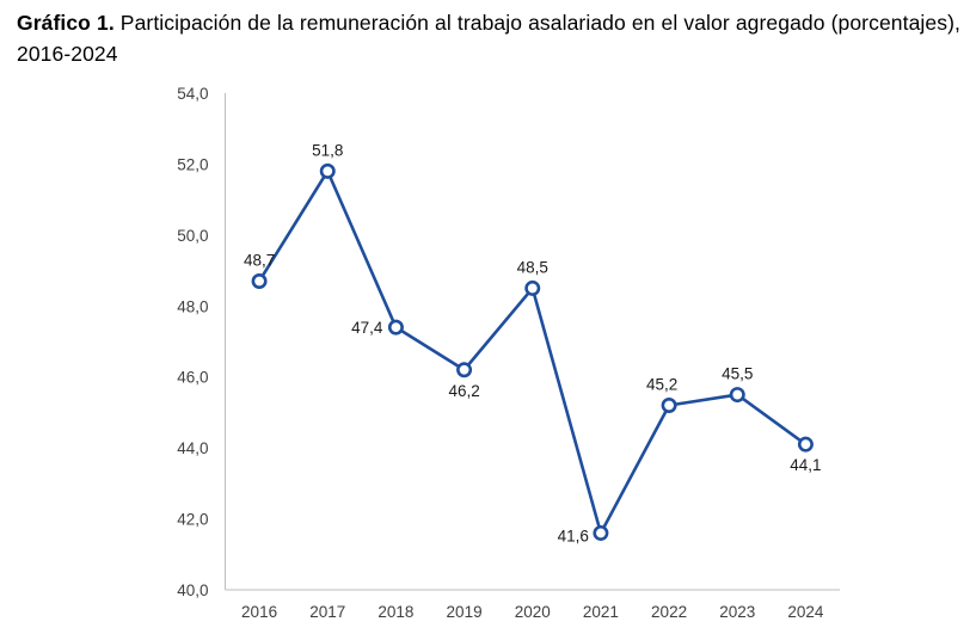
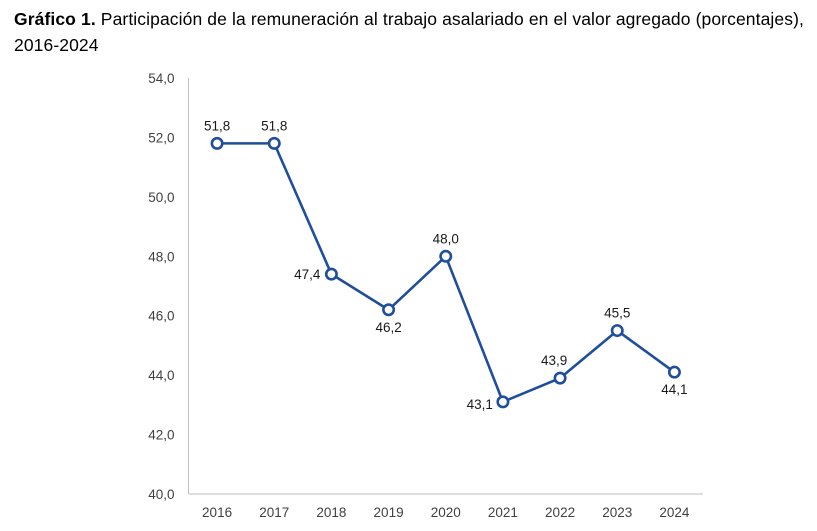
2016: 48,7 -> 51,8
2020: 48,5 -> 48,0
2021: 41,6 -> 43,1
2022: 45,2 -> 43,9
